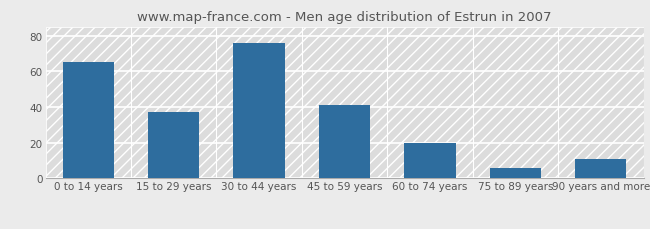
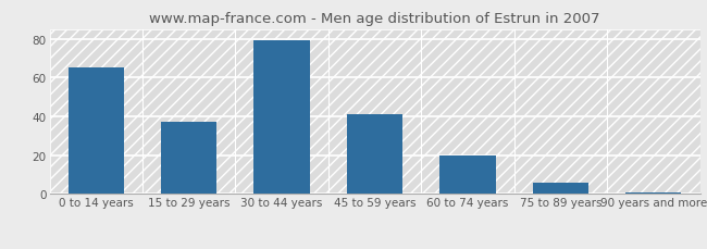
30 to 44 years: 76 -> 79
90 years and more: 11 -> 1
